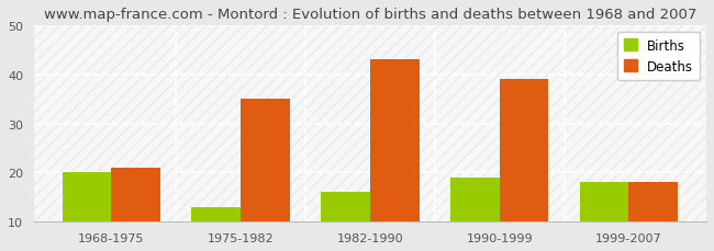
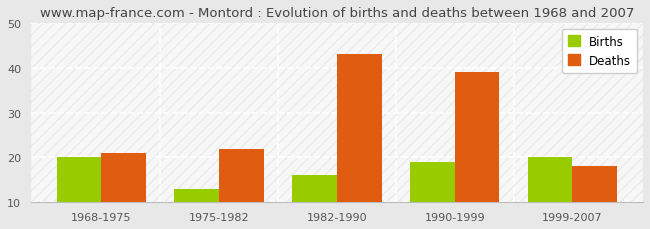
Deaths/1975-1982: 35 -> 22
Births/1999-2007: 18 -> 20
